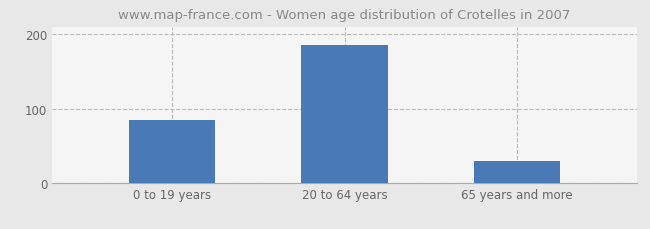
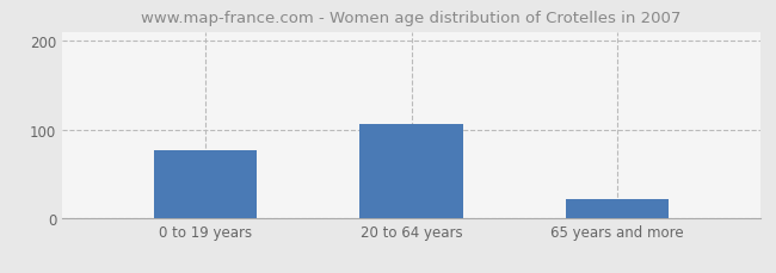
0 to 19 years: 85 -> 76
20 to 64 years: 185 -> 106
65 years and more: 30 -> 22
